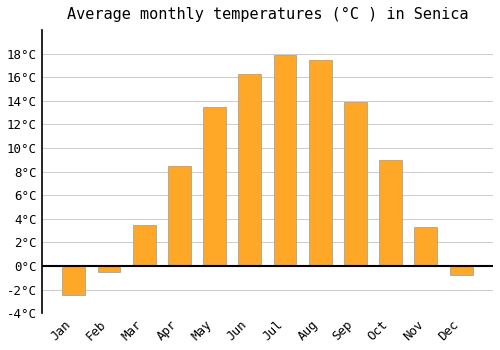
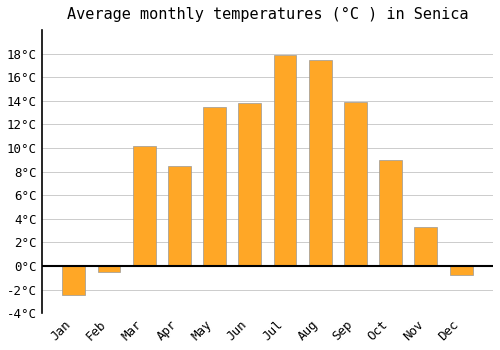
Mar: 3.5°C -> 10.2°C
Jun: 16.3°C -> 13.8°C
